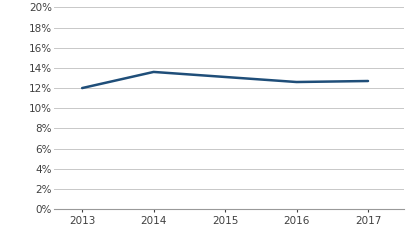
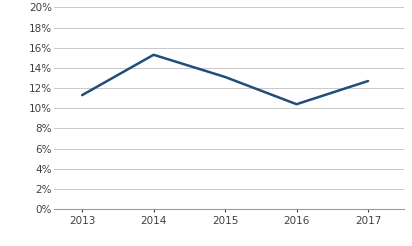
2013: 12.0% -> 11.3%
2014: 13.6% -> 15.3%
2016: 12.6% -> 10.4%
